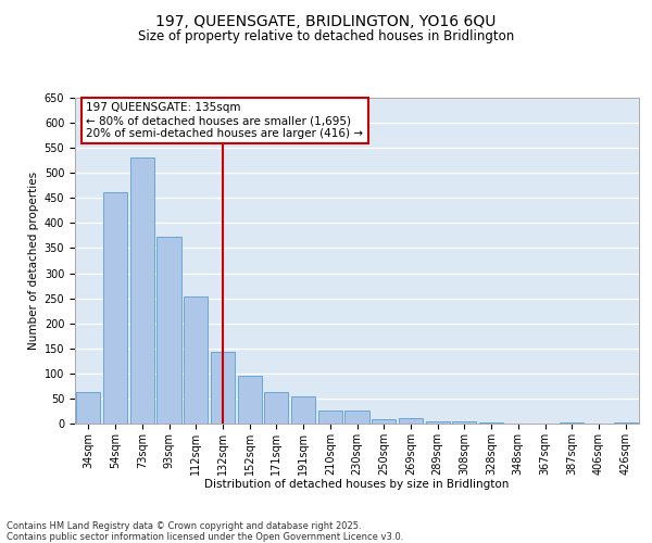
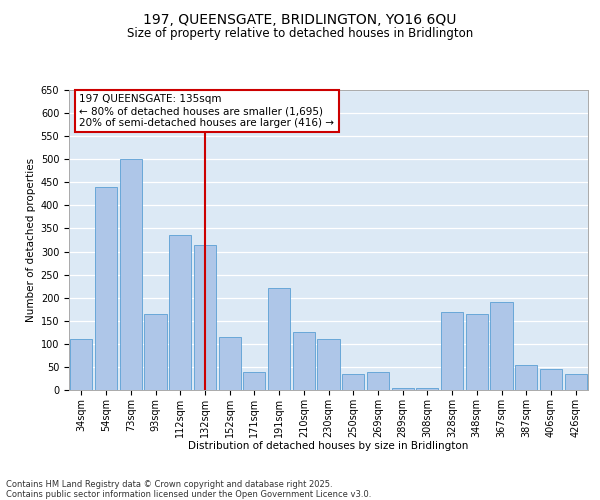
34sqm: 62 -> 110
54sqm: 462 -> 440
73sqm: 530 -> 500
93sqm: 372 -> 165
112sqm: 253 -> 335
132sqm: 142 -> 315
152sqm: 95 -> 115
171sqm: 63 -> 40
191sqm: 55 -> 220
210sqm: 27 -> 125
230sqm: 27 -> 110
250sqm: 9 -> 35
269sqm: 11 -> 40
328sqm: 2 -> 170
348sqm: 1 -> 165
367sqm: 1 -> 190
387sqm: 2 -> 55
406sqm: 1 -> 45
426sqm: 2 -> 35
